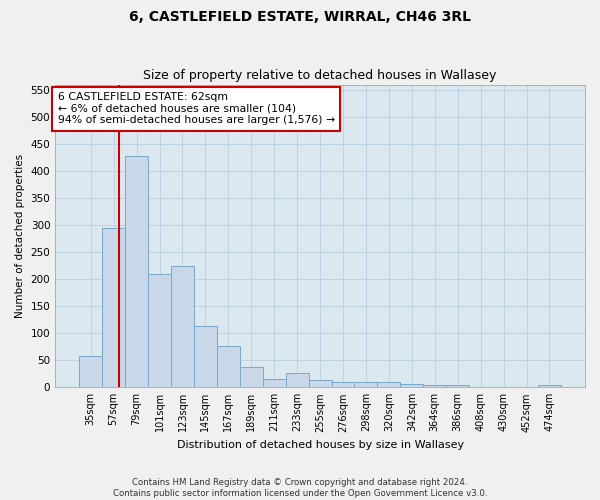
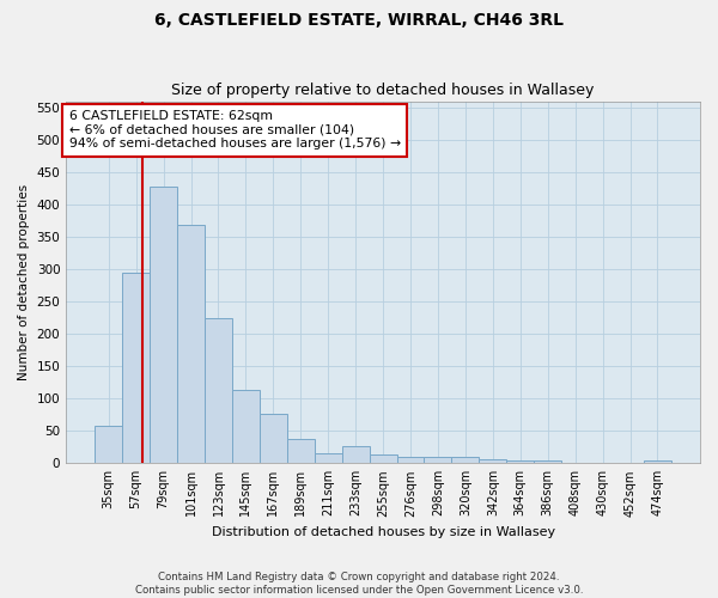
101sqm: 210 -> 368
